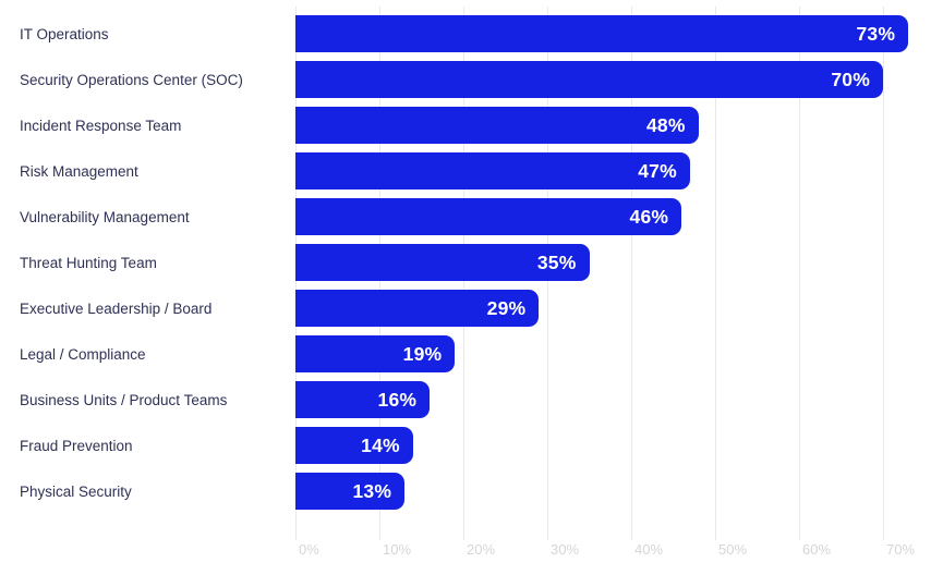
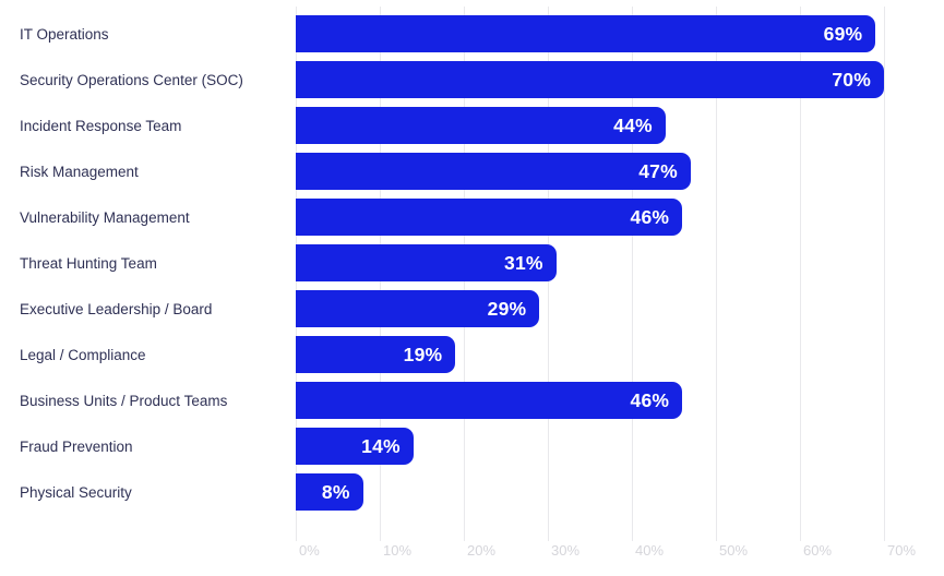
IT Operations: 73% -> 69%
Incident Response Team: 48% -> 44%
Threat Hunting Team: 35% -> 31%
Business Units / Product Teams: 16% -> 46%
Physical Security: 13% -> 8%
